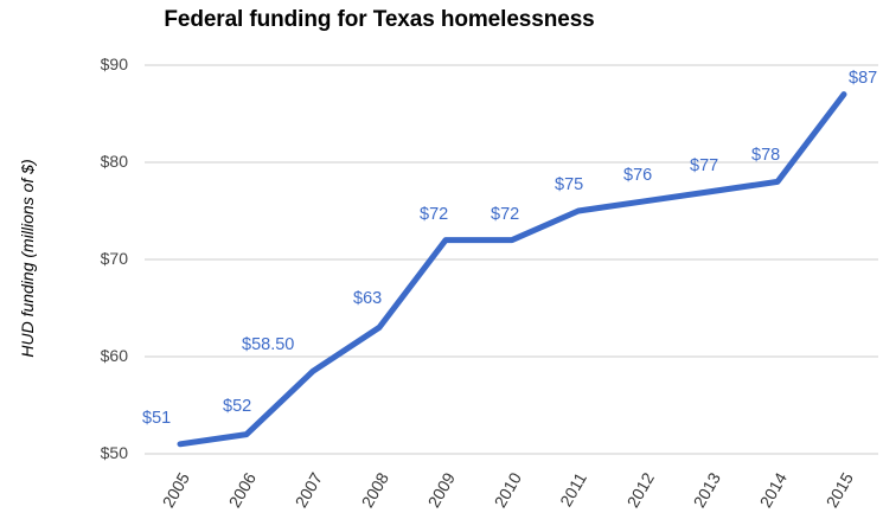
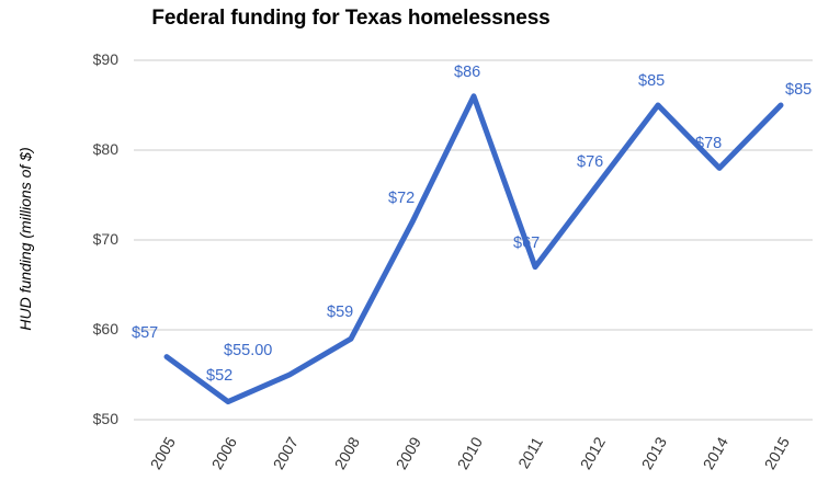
2005: $51 -> $57
2007: $58.50 -> $55.00
2008: $63 -> $59
2010: $72 -> $86
2011: $75 -> $67
2013: $77 -> $85
2015: $87 -> $85
